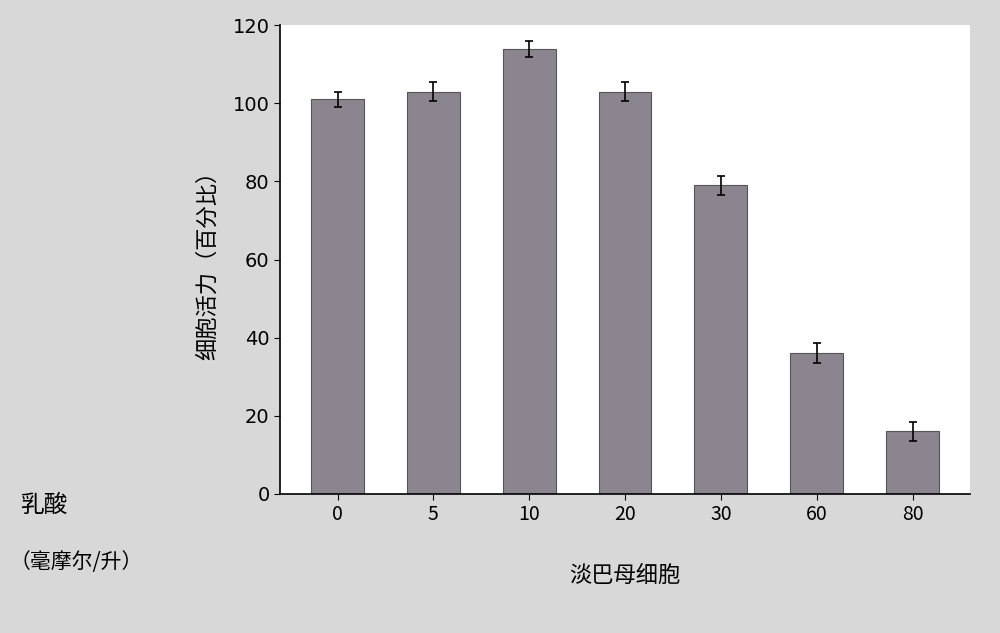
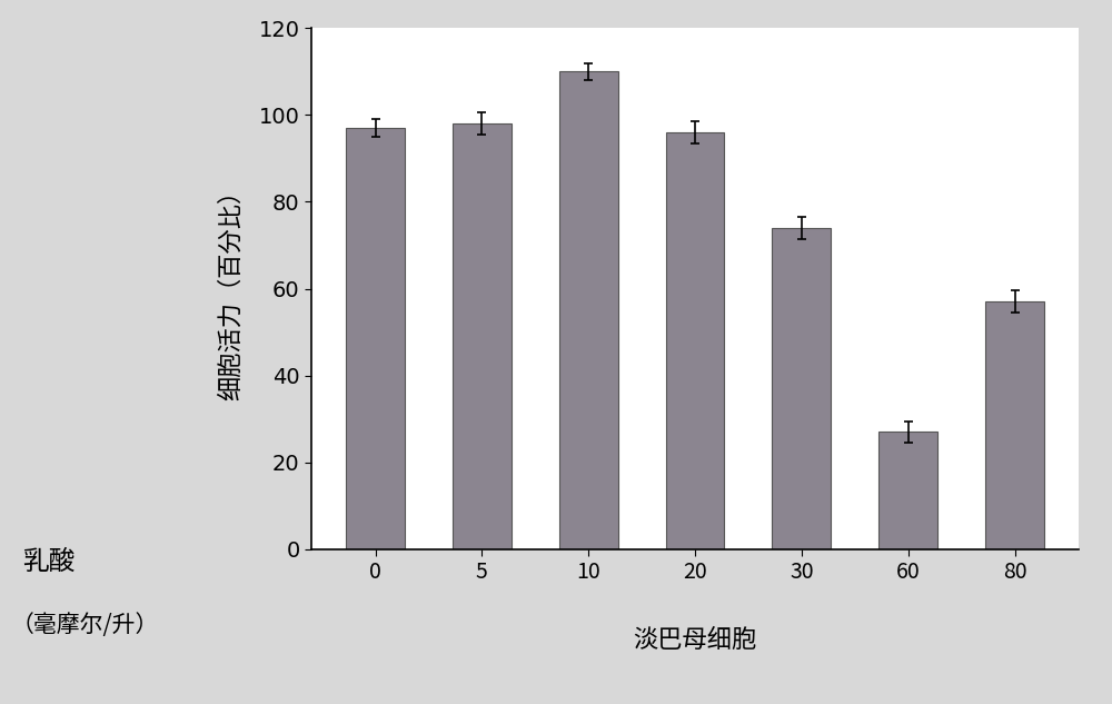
0: 101 -> 97
5: 103 -> 98
10: 114 -> 110
20: 103 -> 96
30: 79 -> 74
60: 36 -> 27
80: 16 -> 57
